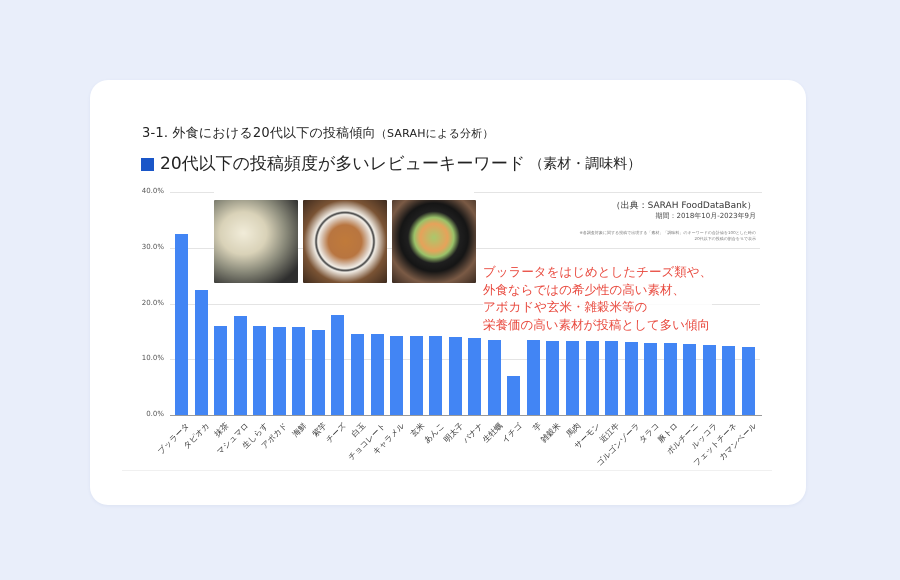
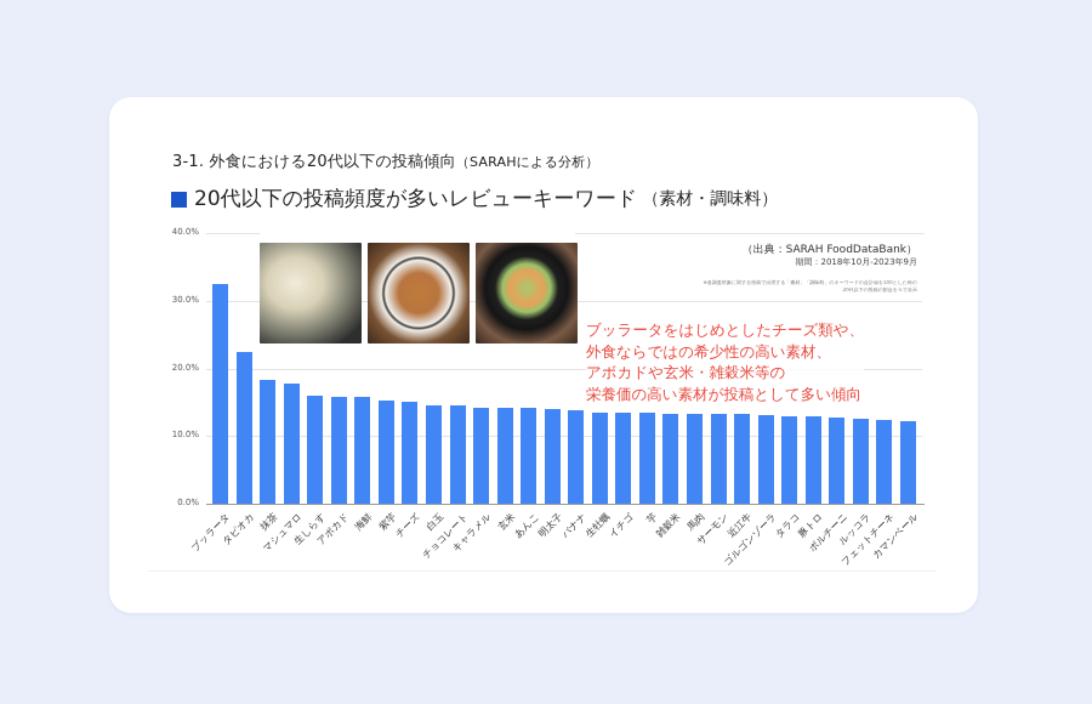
抹茶: 16% -> 18%
チーズ: 18% -> 15%
イチゴ: 7% -> 13%
